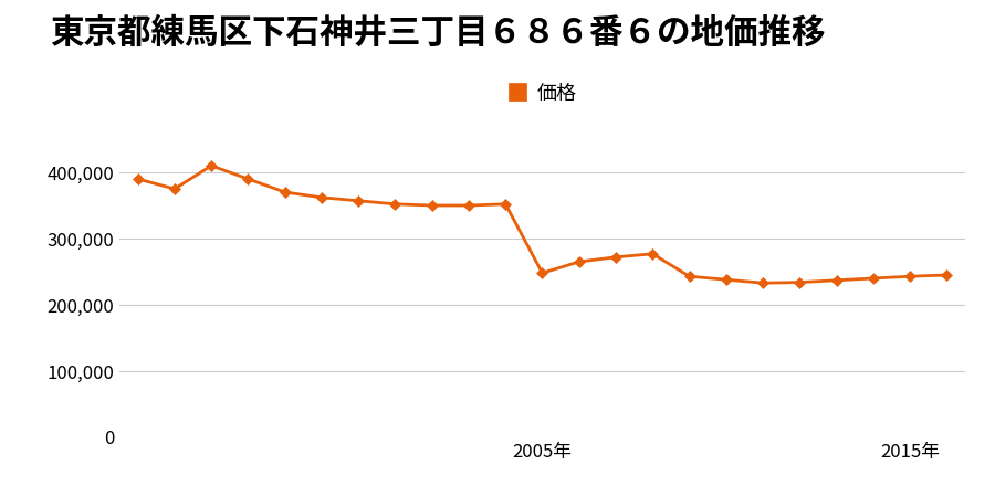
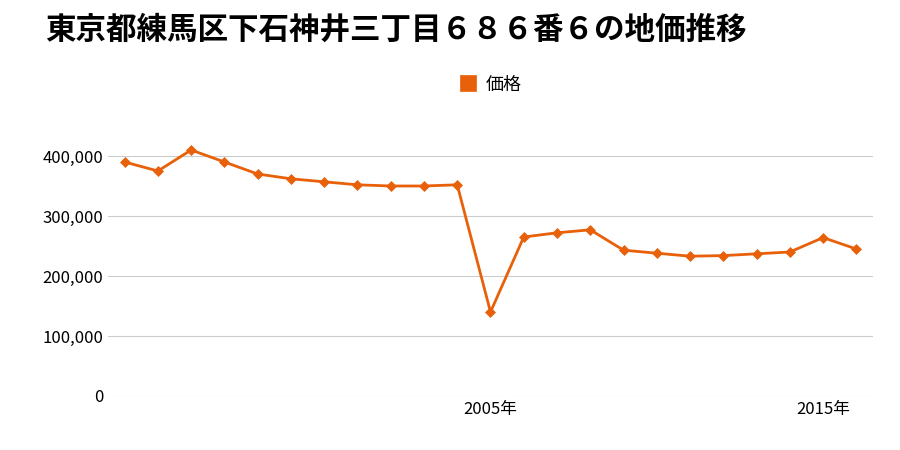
2005年: 248,000 -> 140,000
2015年: 243,000 -> 264,000
